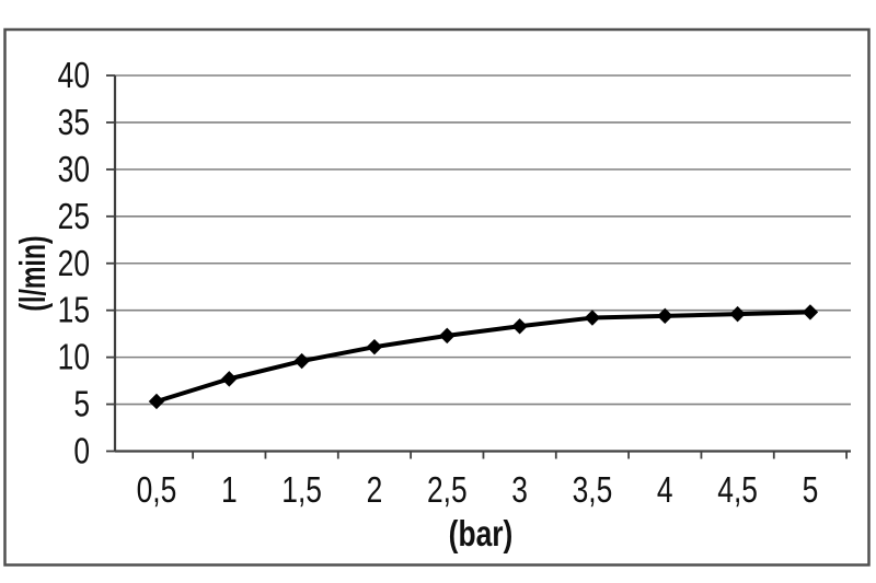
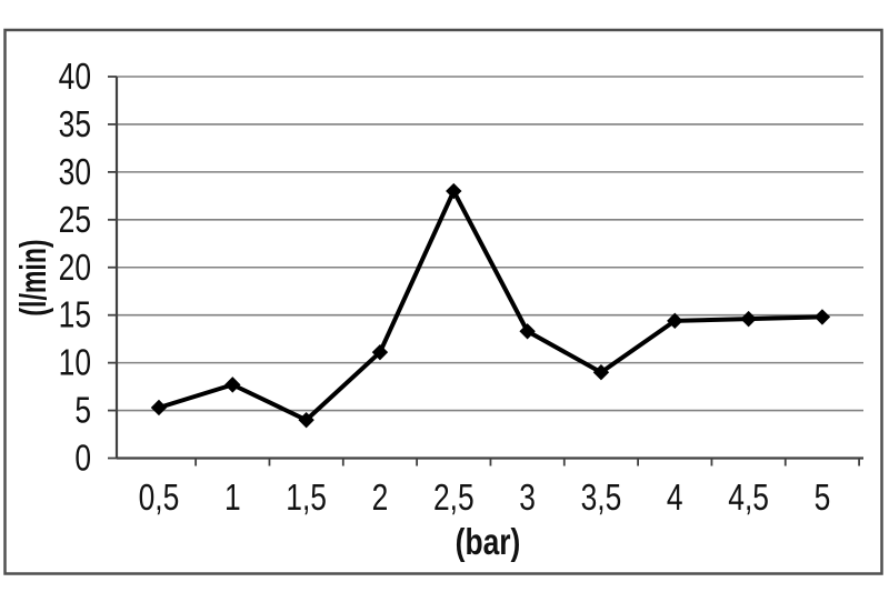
1,5: 10 -> 4
2,5: 12 -> 28
3,5: 14 -> 9
